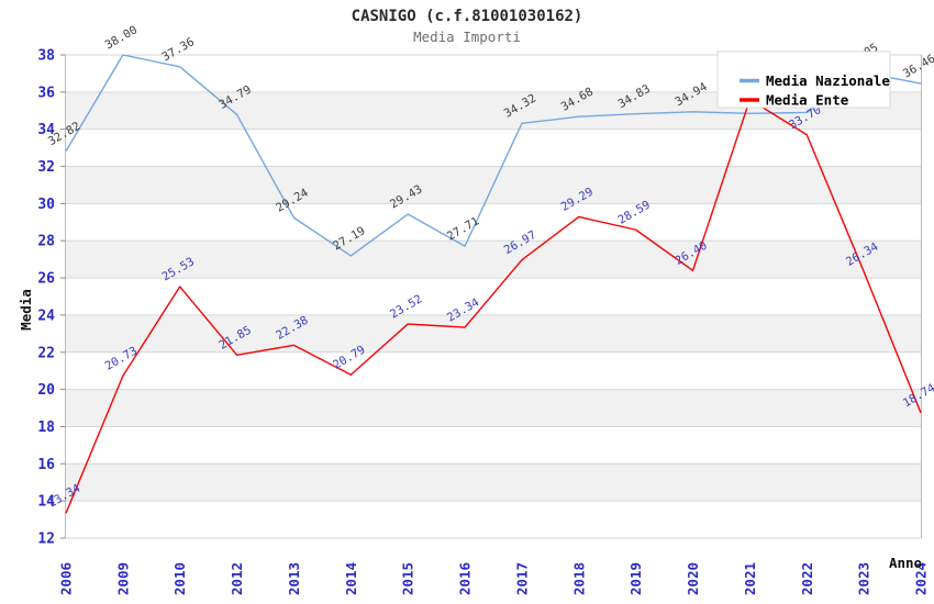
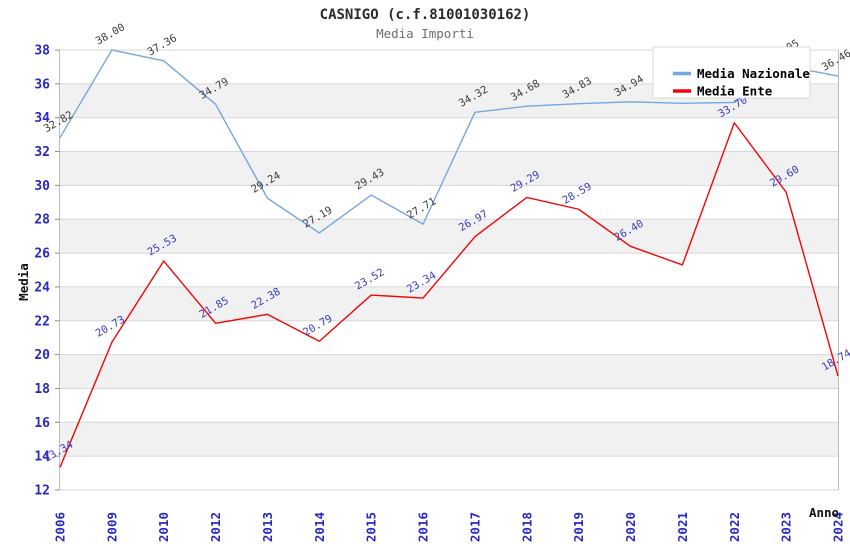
Media Ente/2021: 35.6 -> 25.3
Media Ente/2023: 26.34 -> 29.60
